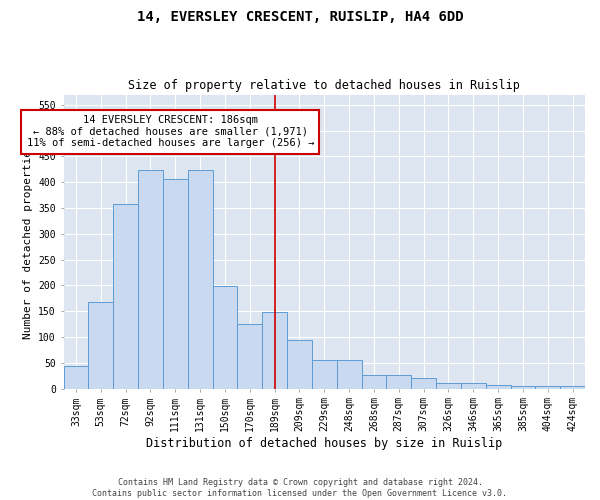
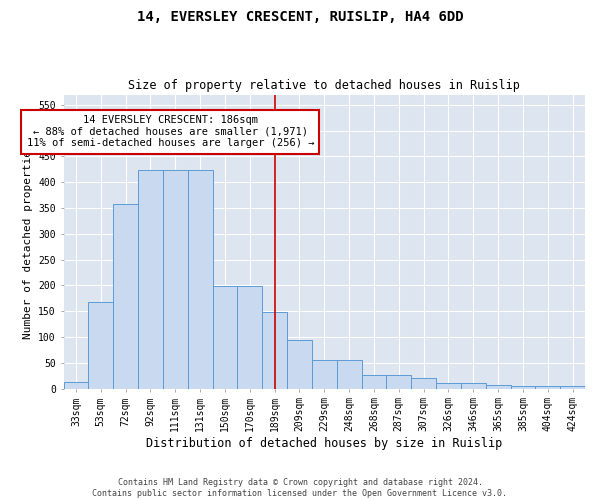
33sqm: 44 -> 13
111sqm: 406 -> 424
170sqm: 126 -> 199
